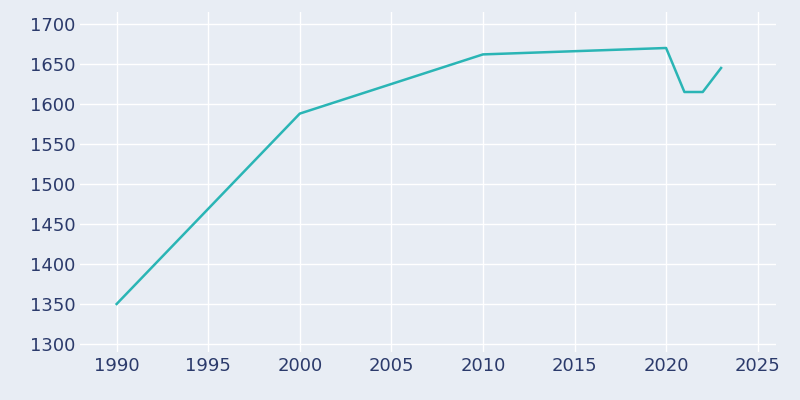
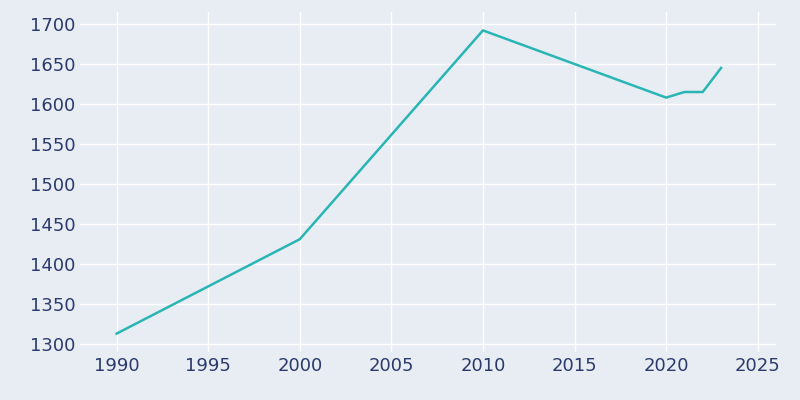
1990: 1350 -> 1313
2000: 1588 -> 1431
2010: 1662 -> 1692
2020: 1670 -> 1608
